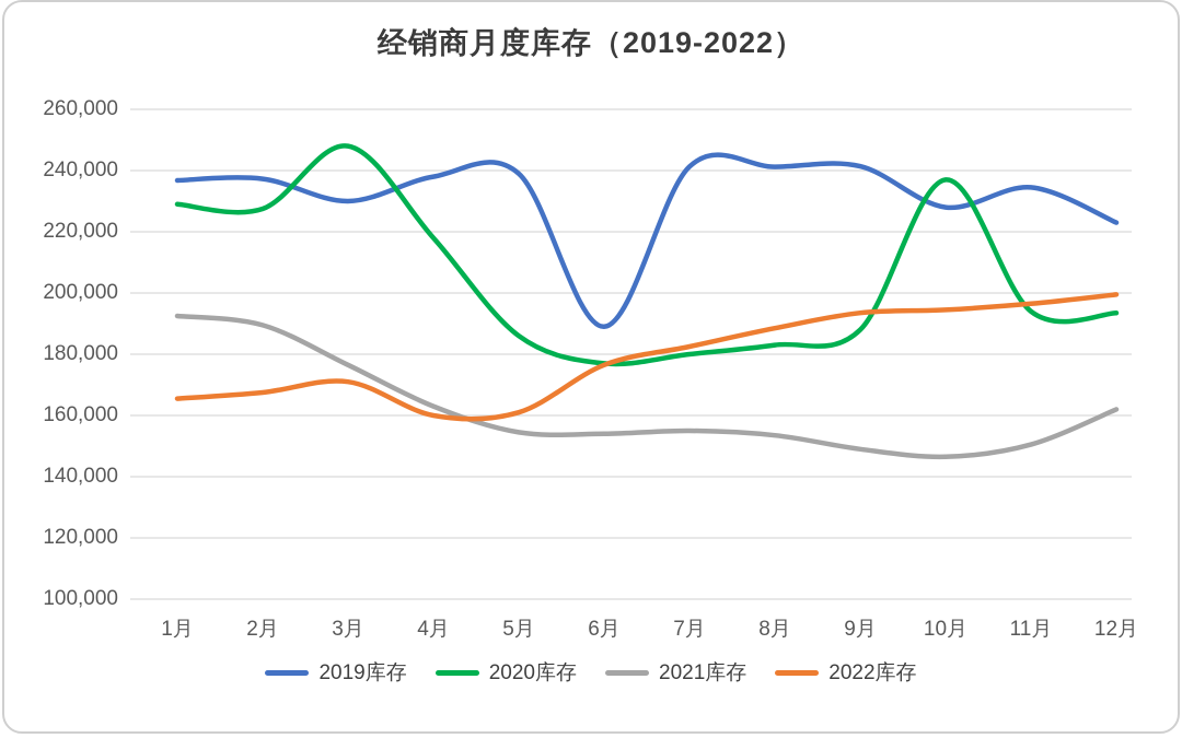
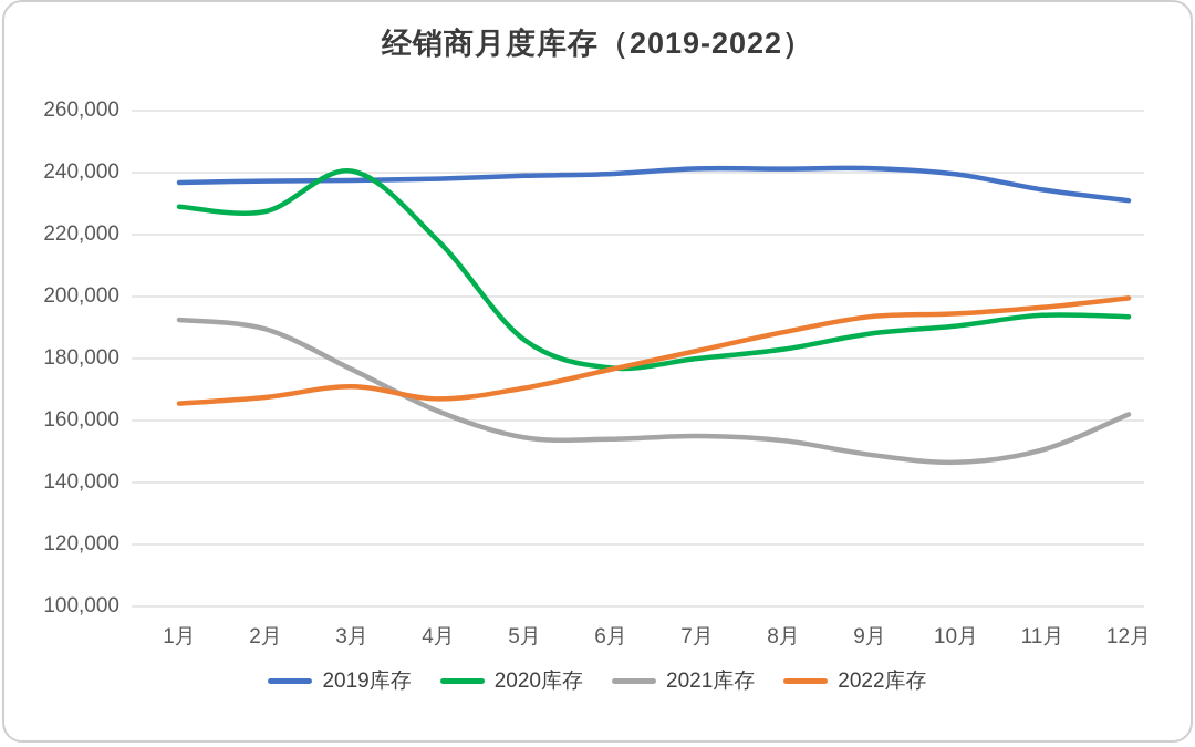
2019库存/3月: 230000 -> 238000
2020库存/3月: 248000 -> 240000
2022库存/4月: 160000 -> 167000
2022库存/5月: 161000 -> 170000
2019库存/6月: 189000 -> 240000
2019库存/10月: 228000 -> 240000
2020库存/10月: 237000 -> 190000
2019库存/12月: 223000 -> 231000
